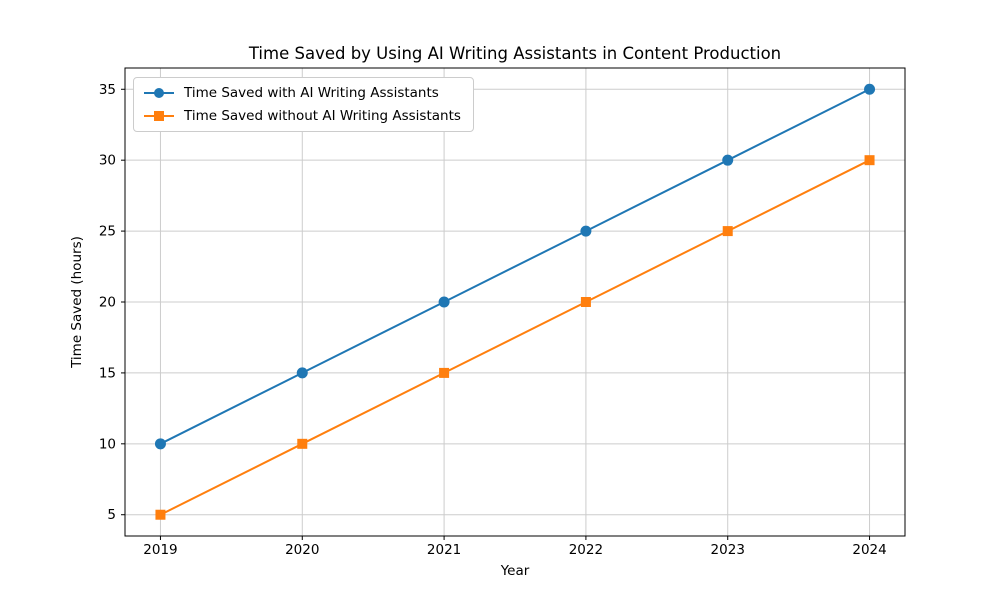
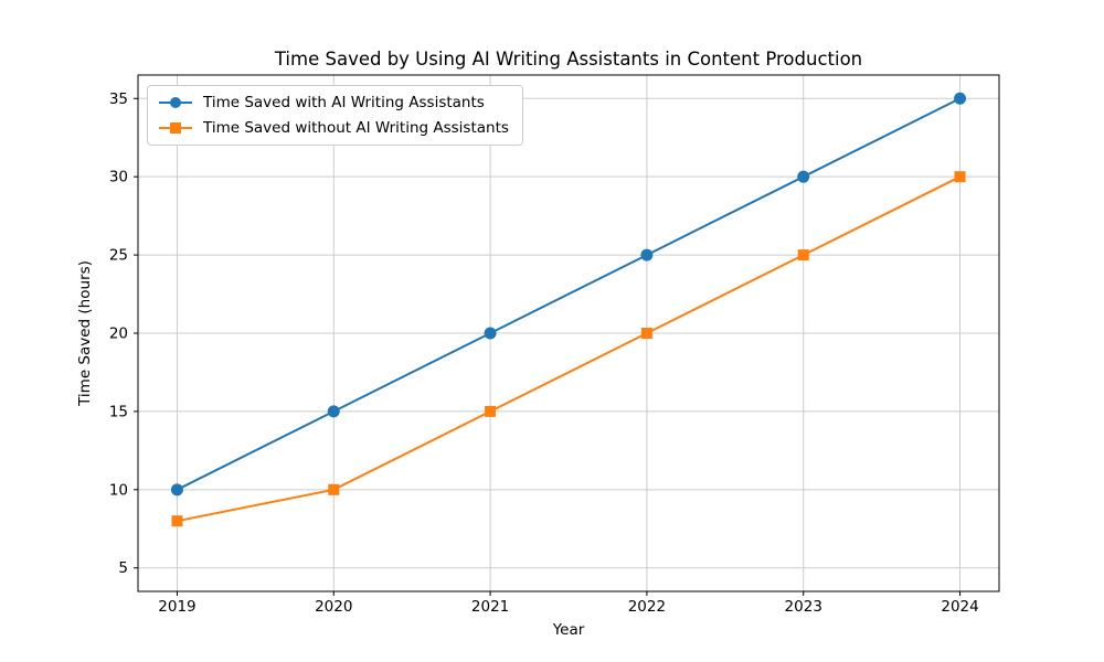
Time Saved without AI Writing Assistants/2019: 5 -> 8
